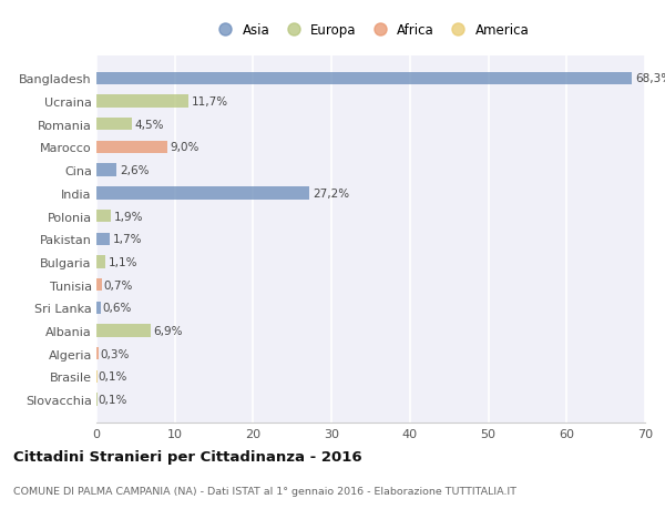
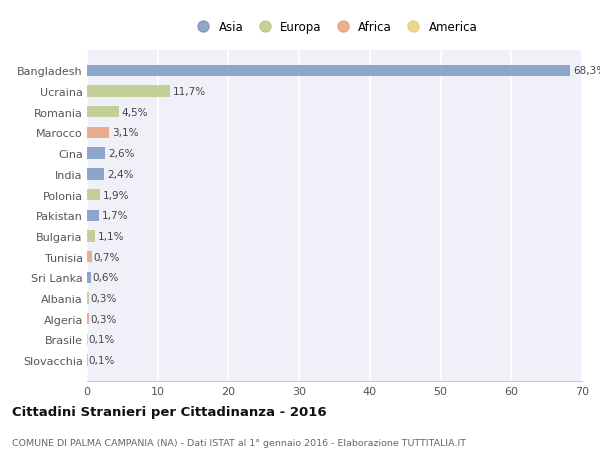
Marocco: 9,0% -> 3,1%
India: 27,2% -> 2,4%
Albania: 6,9% -> 0,3%
